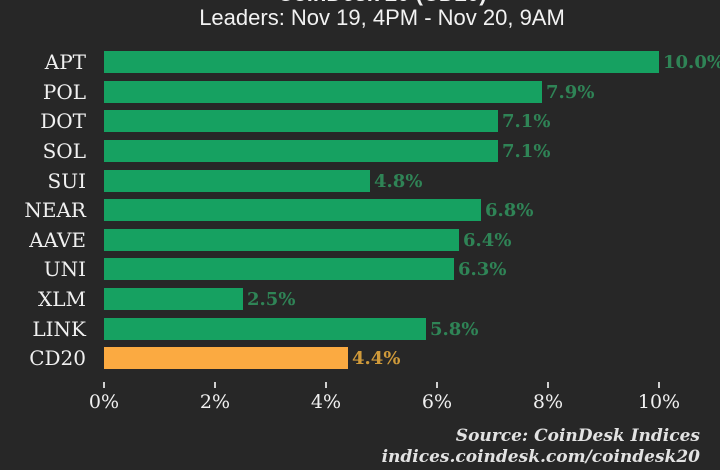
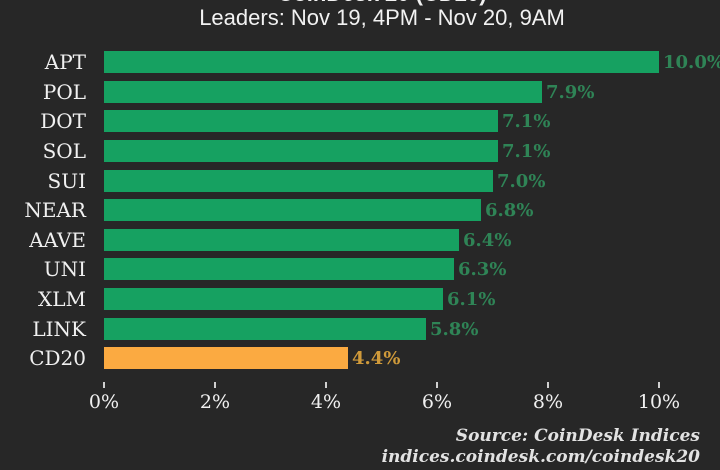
SUI: 4.8% -> 7.0%
XLM: 2.5% -> 6.1%
